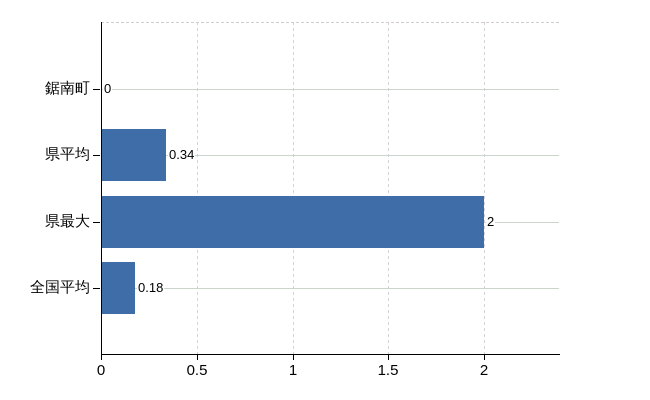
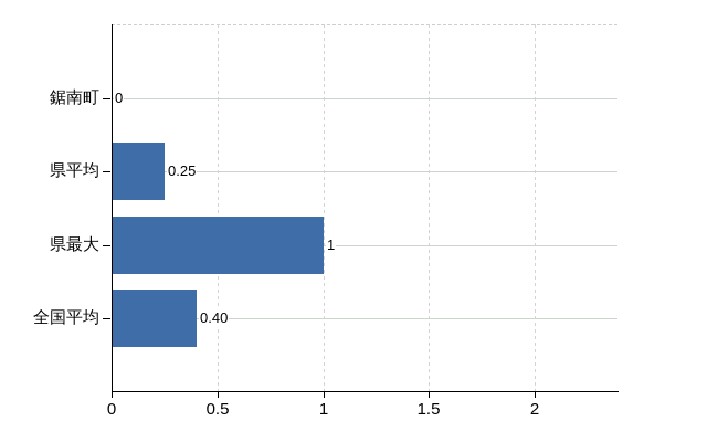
県平均: 0.34 -> 0.25
県最大: 2 -> 1
全国平均: 0.18 -> 0.40
